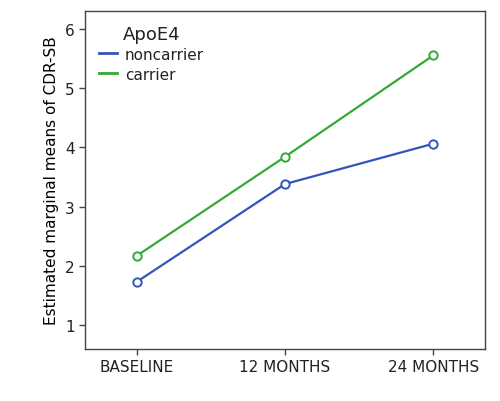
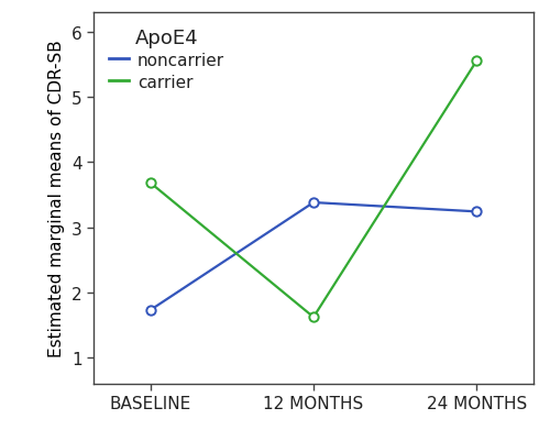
carrier/BASELINE: 2.17 -> 3.68
carrier/12 MONTHS: 3.84 -> 1.62
noncarrier/24 MONTHS: 4.06 -> 3.24
